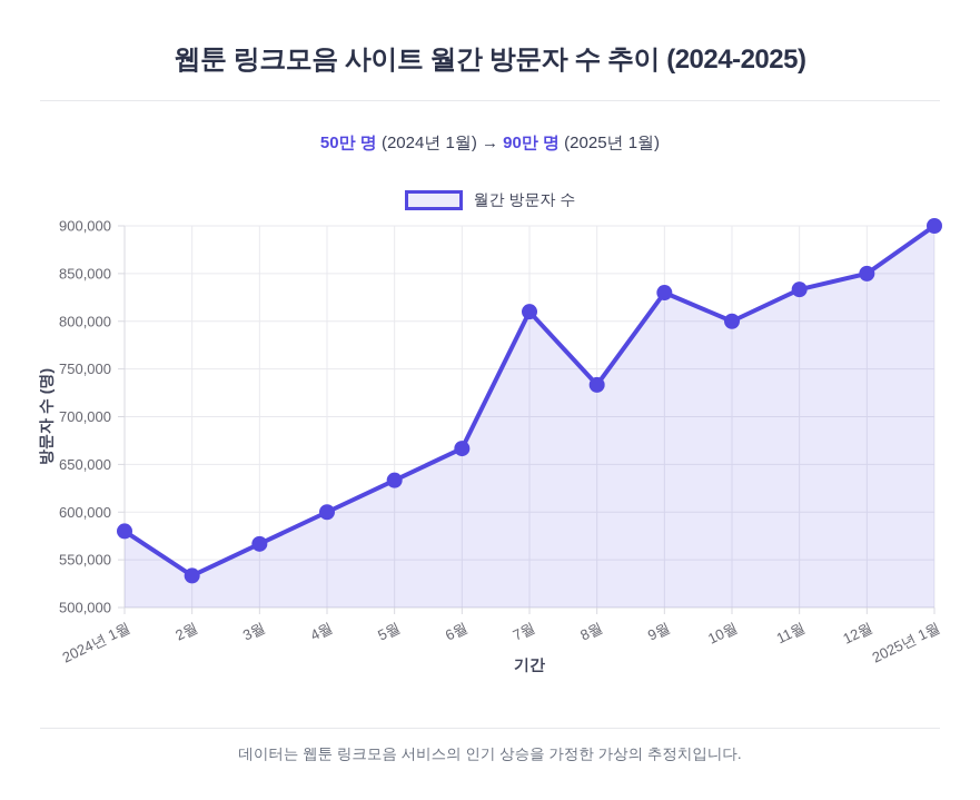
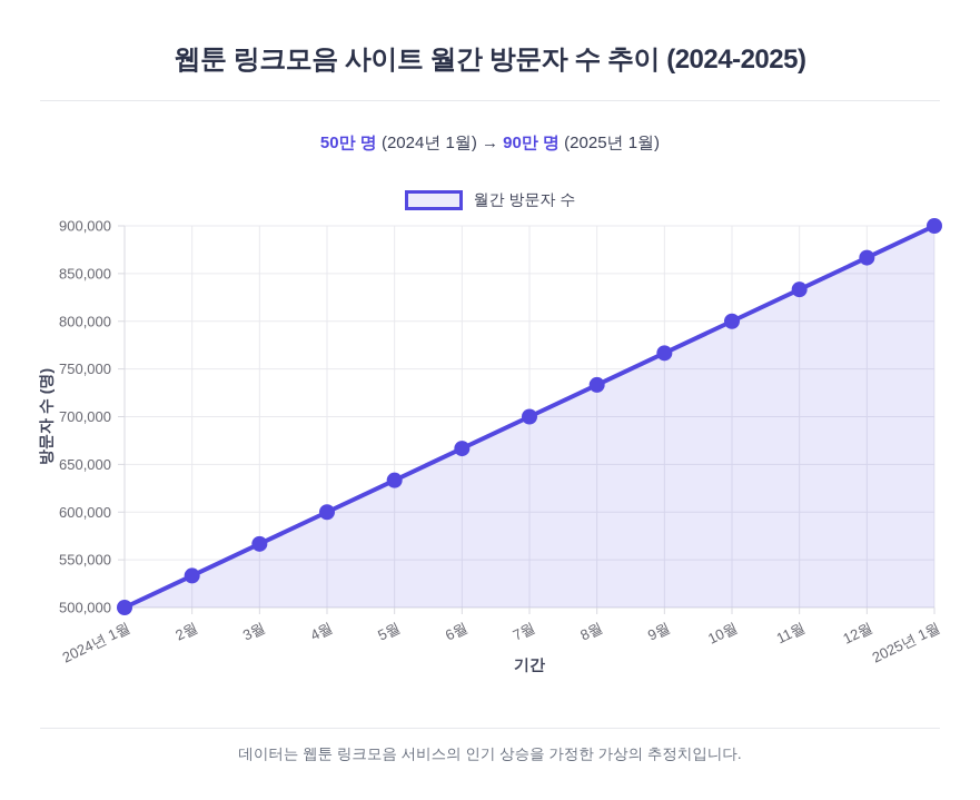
2024년 1월: 580000 -> 500000
7월: 810000 -> 700000
9월: 830000 -> 770000
12월: 850000 -> 870000
